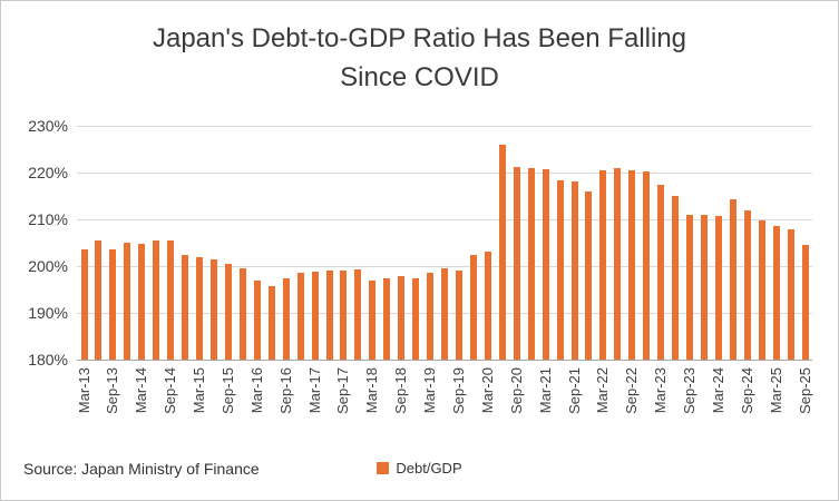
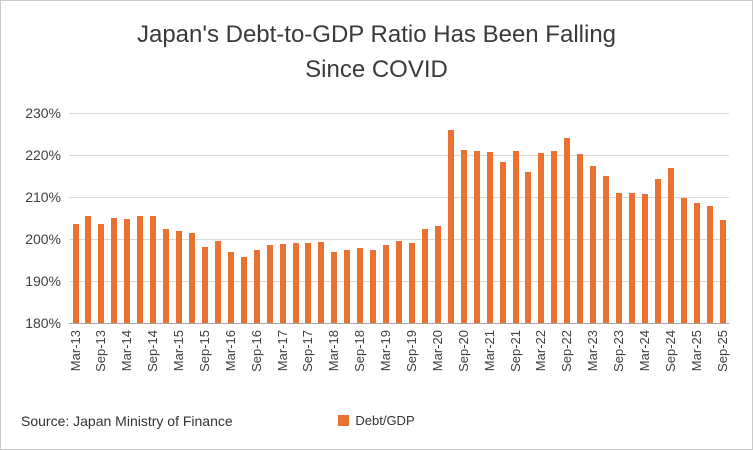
Sep-15: 200% -> 198%
Sep-21: 218% -> 221%
Sep-22: 220% -> 224%
Sep-24: 212% -> 217%
